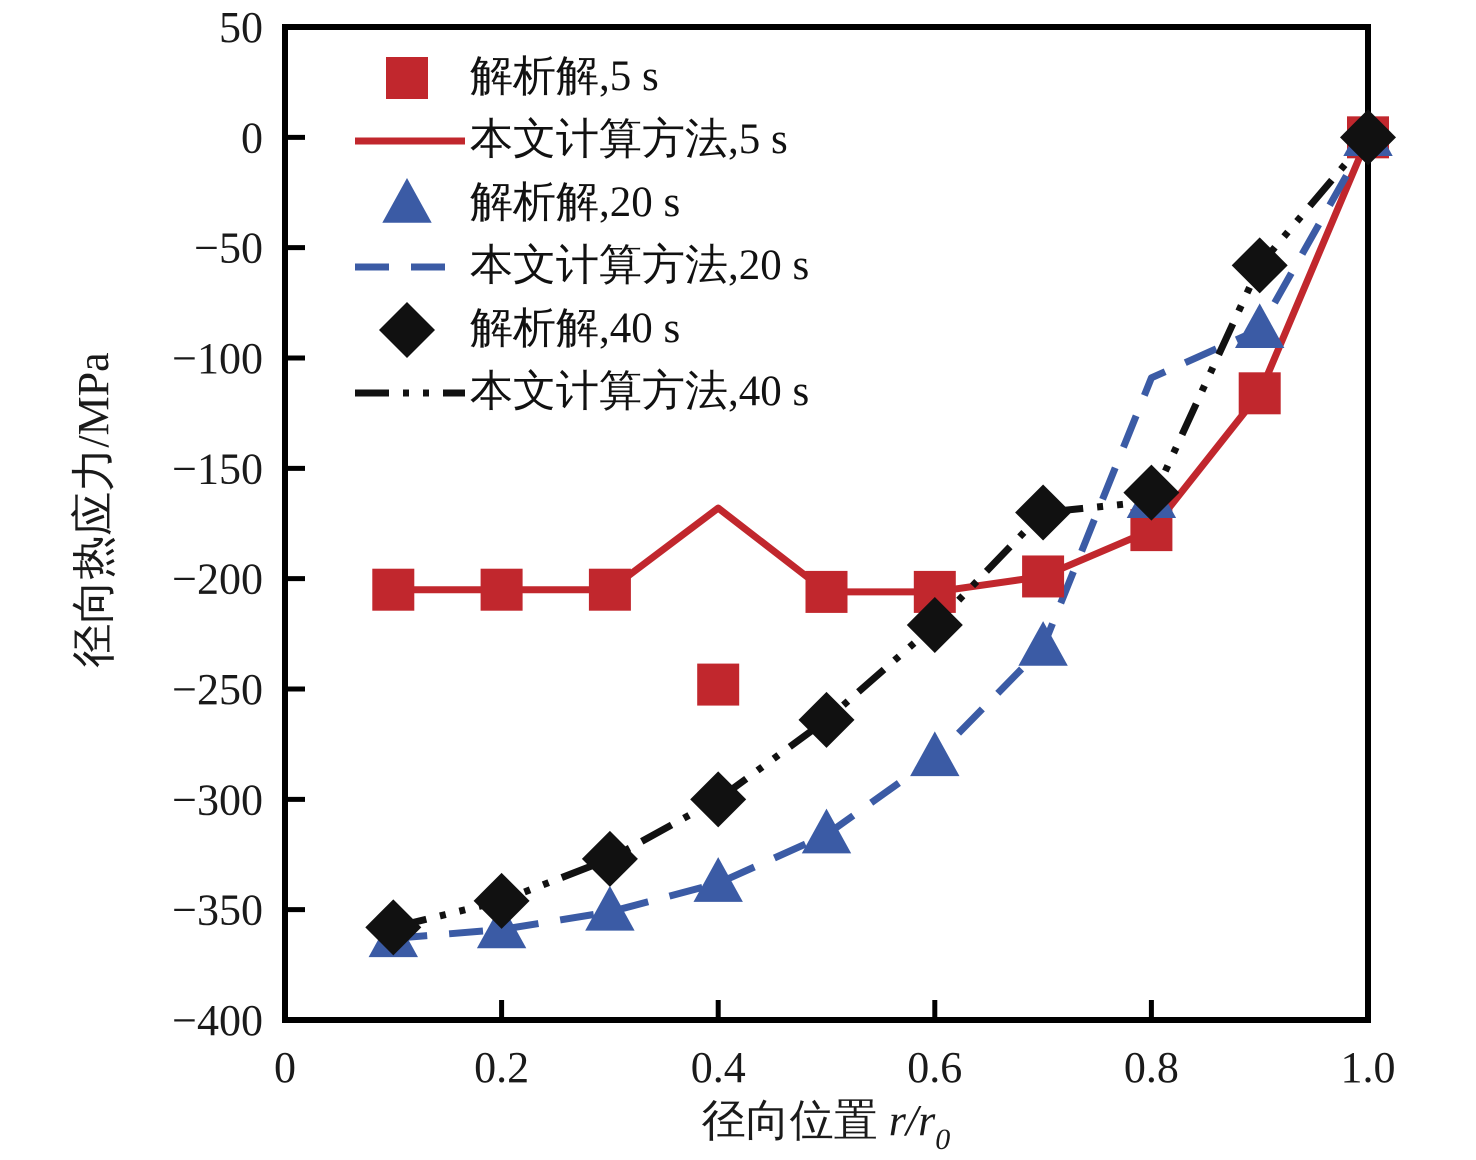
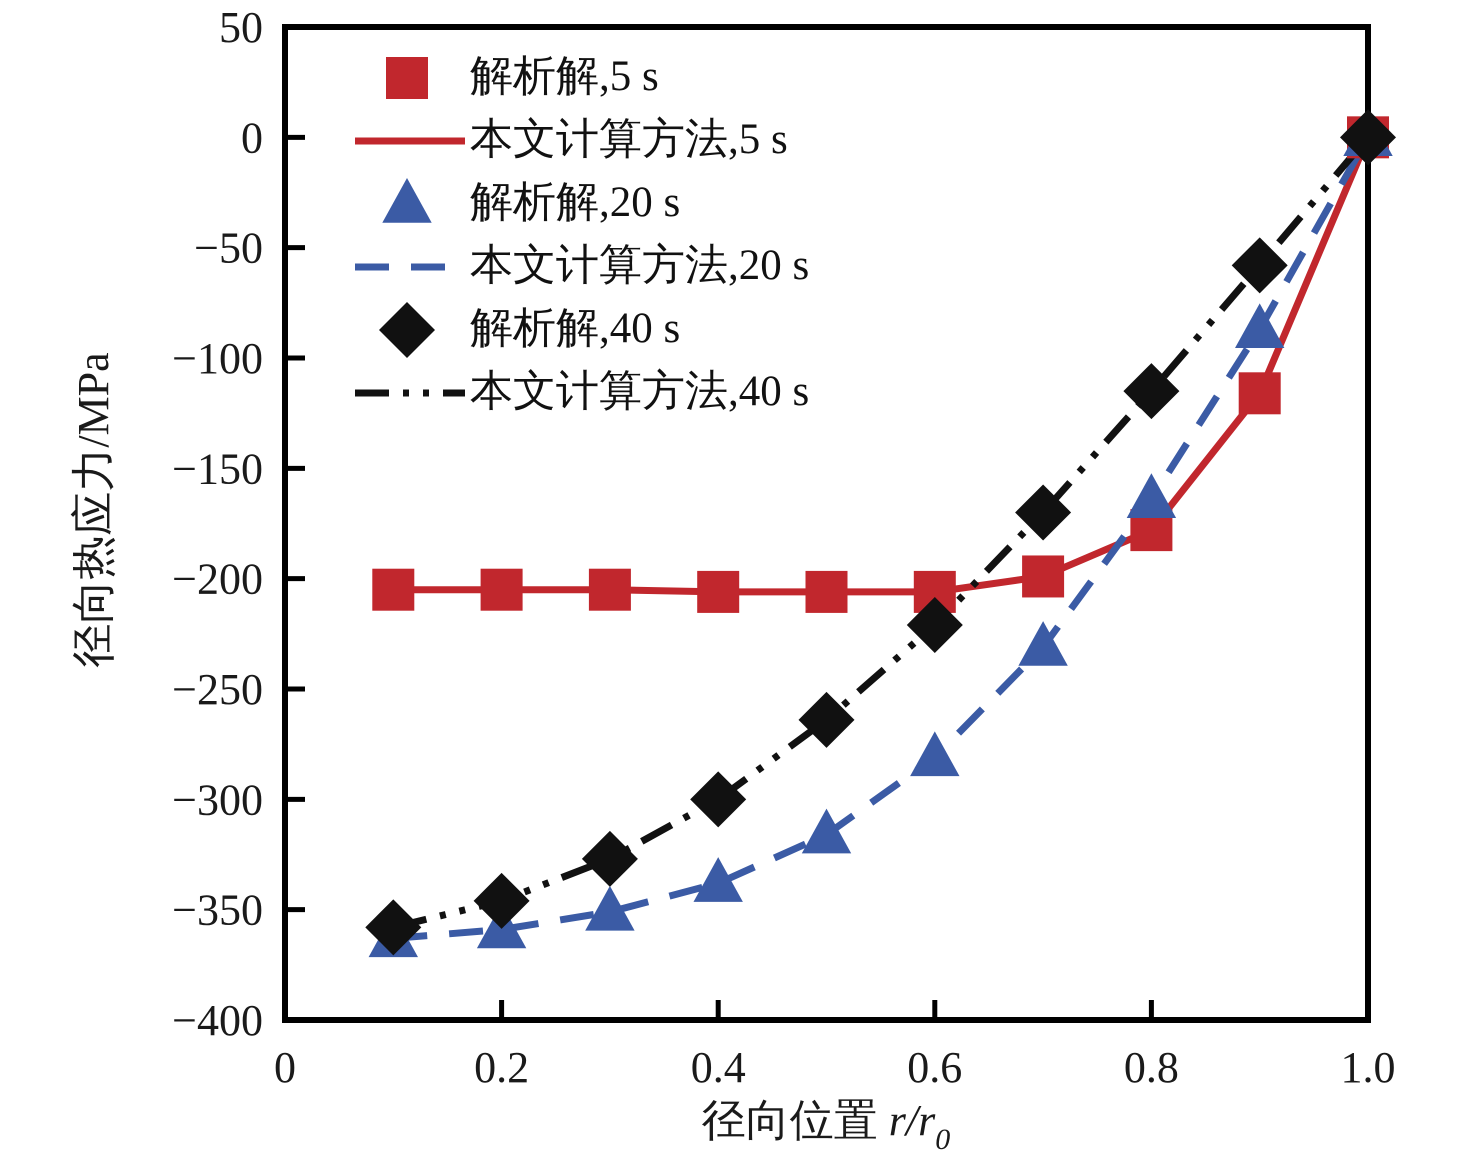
解析解,5 s/0.4: -248 -> -206
本文计算方法,5 s/0.4: -168 -> -206
本文计算方法,20 s/0.8: -109 -> -164
解析解,40 s/0.8: -161 -> -115
本文计算方法,40 s/0.8: -165 -> -115
